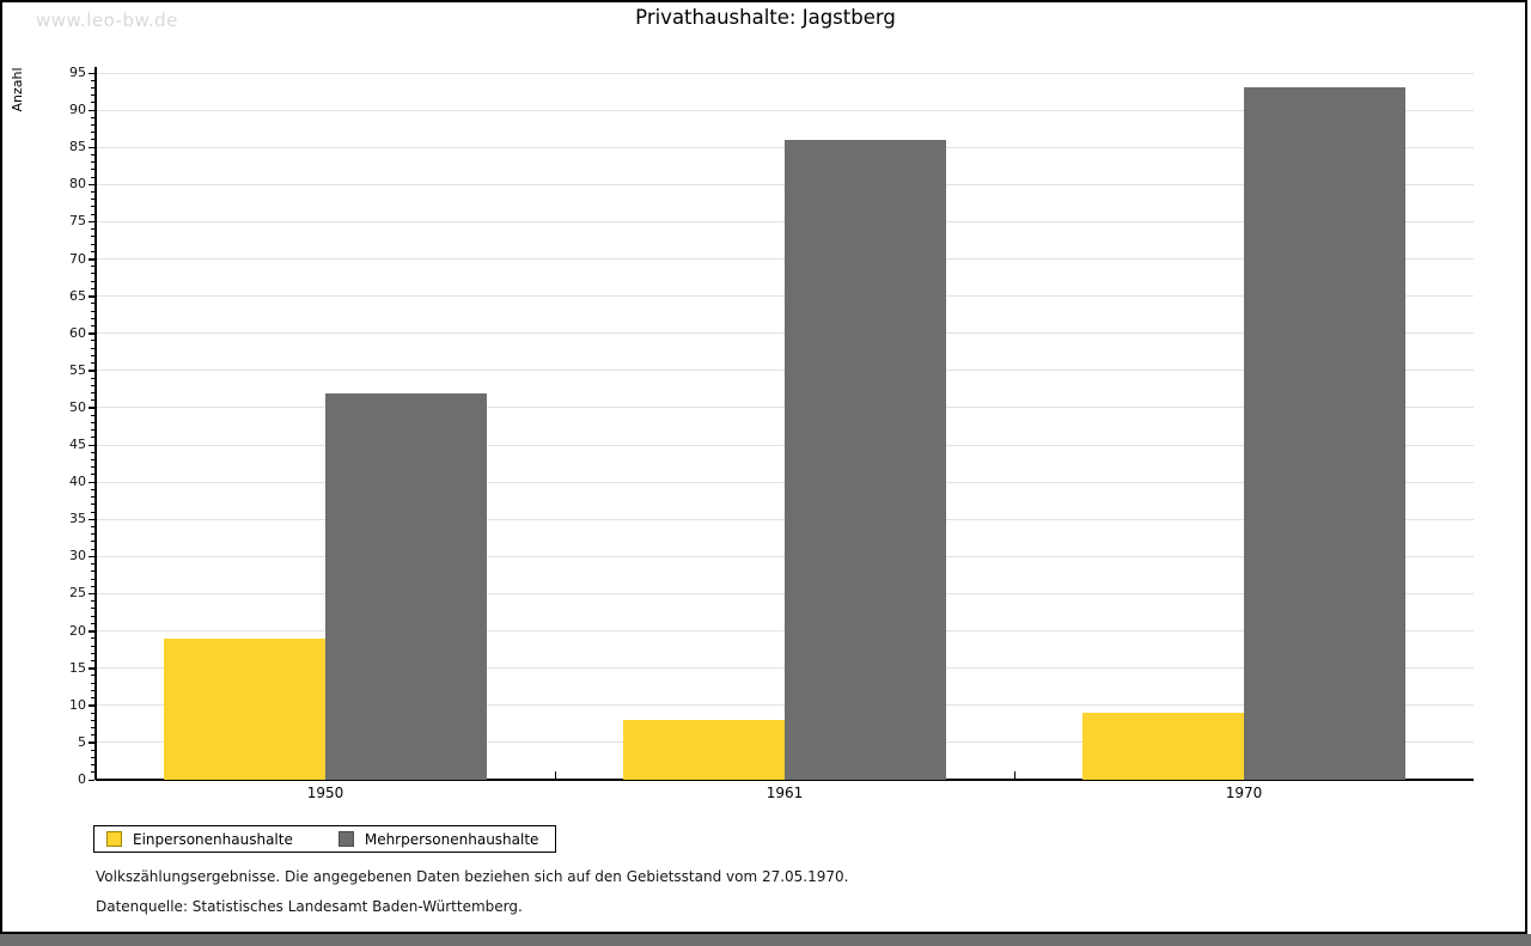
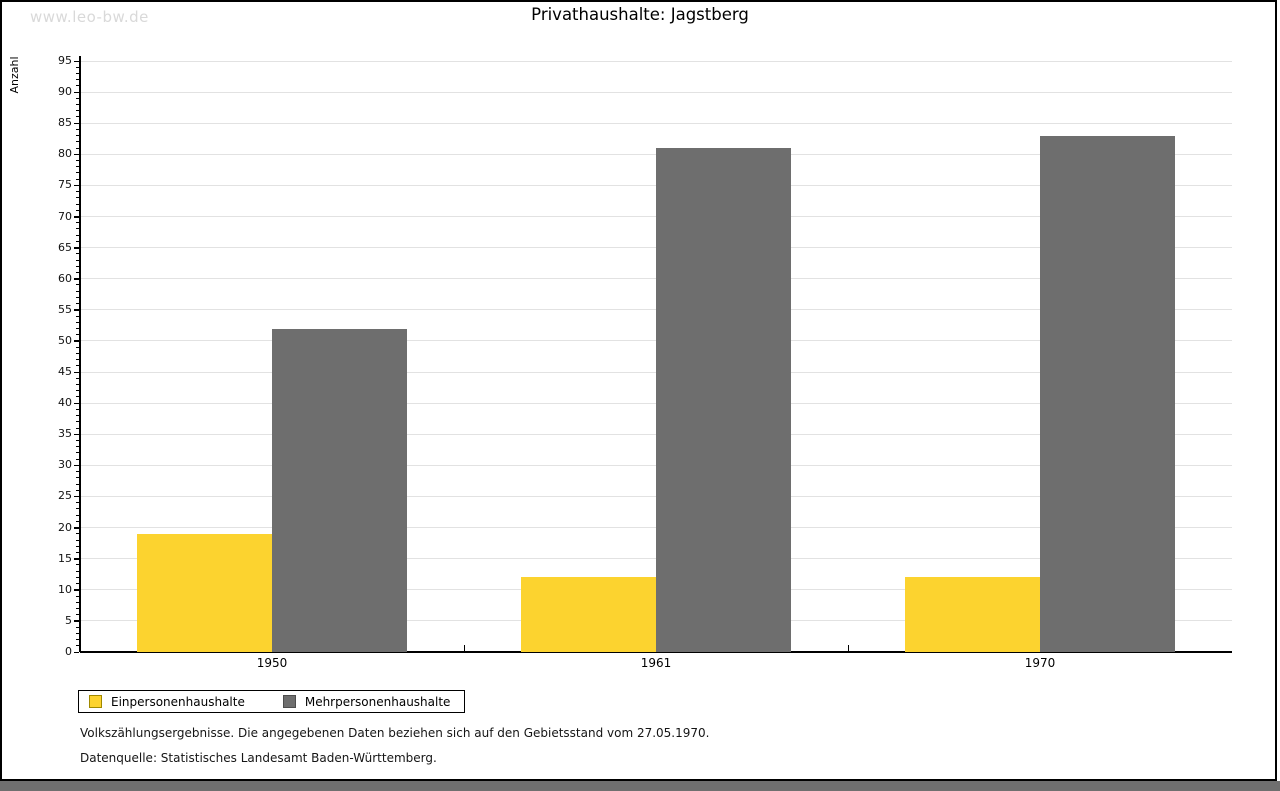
Einpersonenhaushalte/1961: 8 -> 12
Mehrpersonenhaushalte/1961: 86 -> 81
Einpersonenhaushalte/1970: 9 -> 12
Mehrpersonenhaushalte/1970: 93 -> 83
